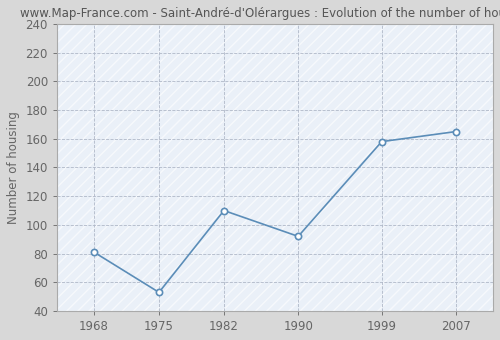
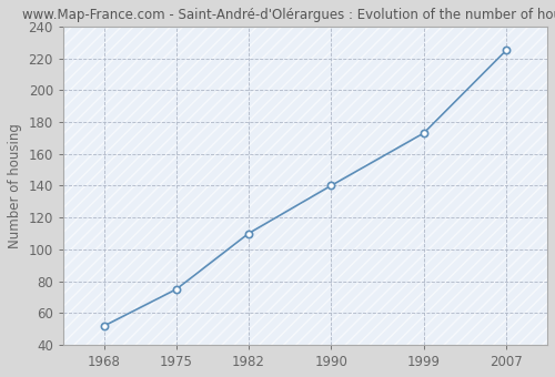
1968: 81 -> 52
1975: 53 -> 75
1990: 92 -> 140
1999: 158 -> 173
2007: 165 -> 225
